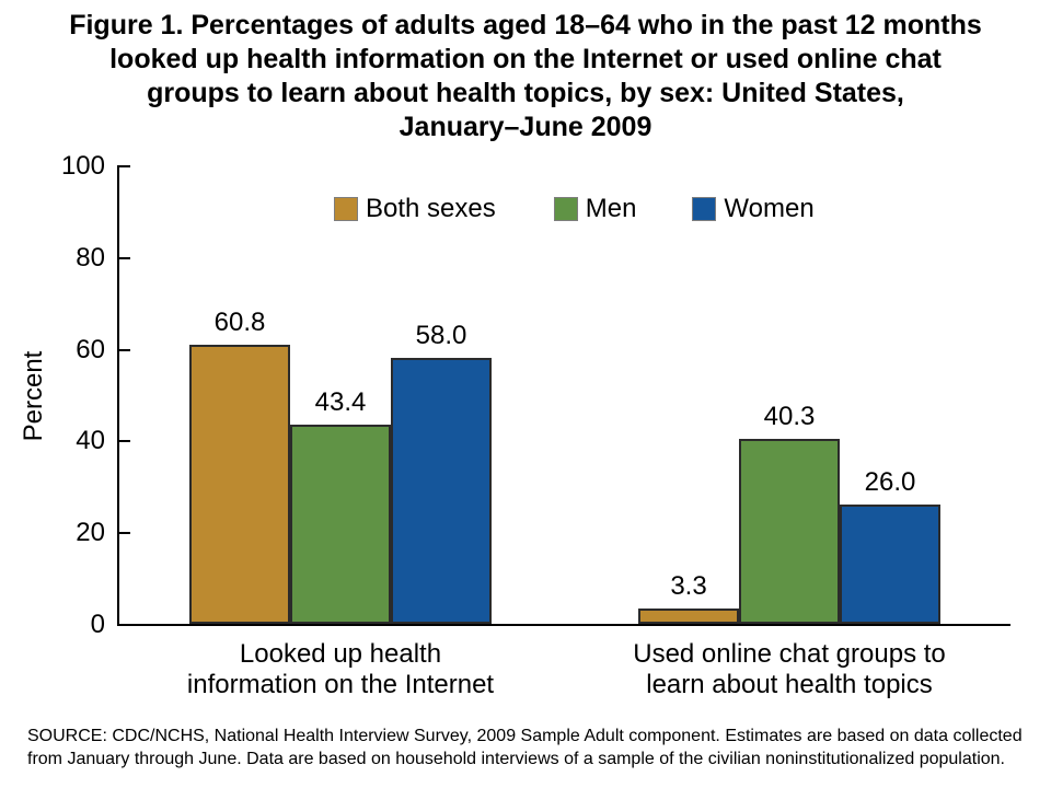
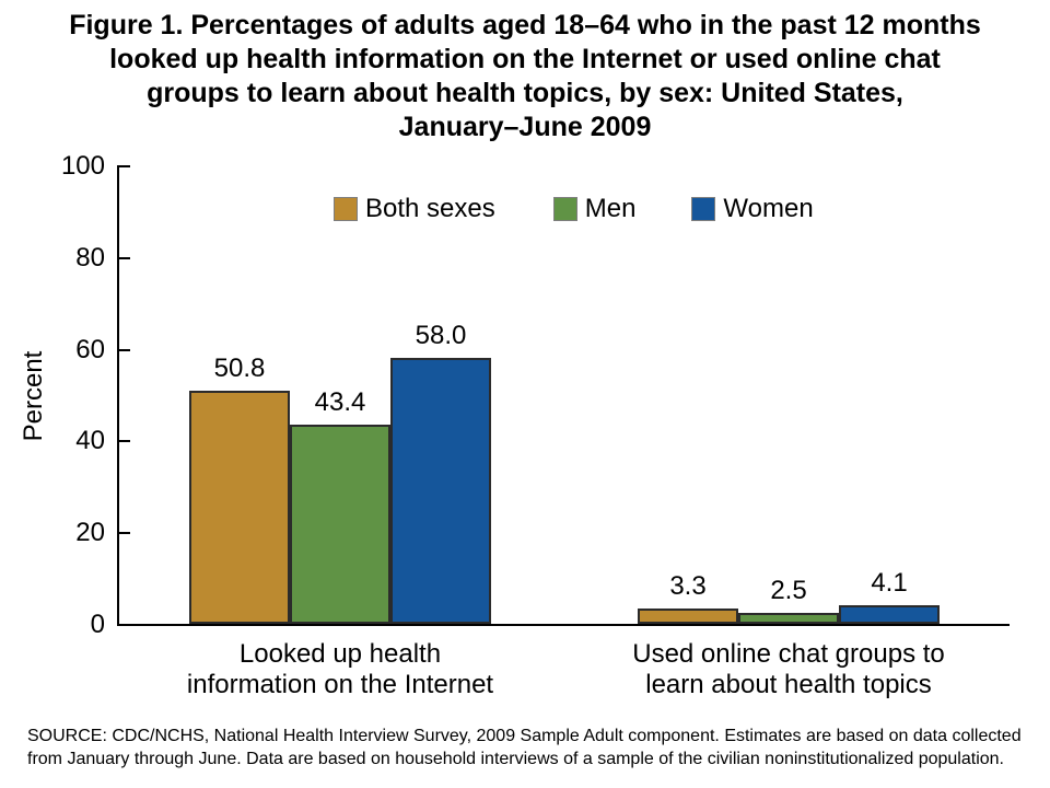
Both sexes/Looked up health information on the Internet: 60.8 -> 50.8
Men/Used online chat groups to learn about health topics: 40.3 -> 2.5
Women/Used online chat groups to learn about health topics: 26.0 -> 4.1
